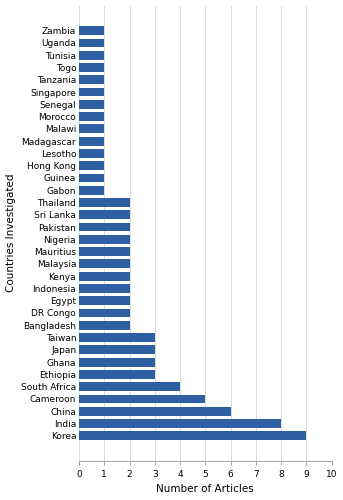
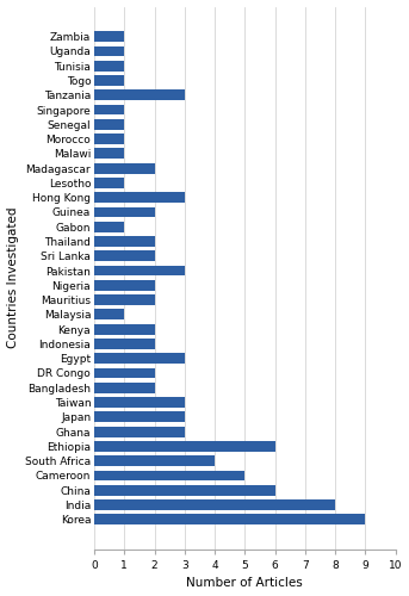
Tanzania: 1 -> 3
Madagascar: 1 -> 2
Hong Kong: 1 -> 3
Guinea: 1 -> 2
Pakistan: 2 -> 3
Malaysia: 2 -> 1
Egypt: 2 -> 3
Ethiopia: 3 -> 6
